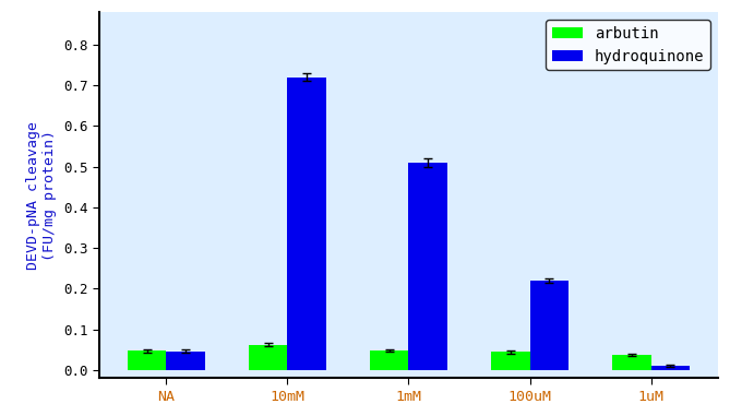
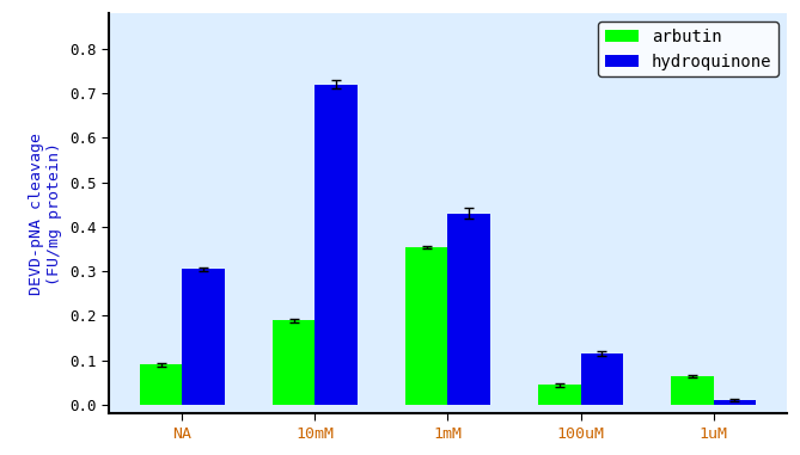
arbutin/NA: 0.048 -> 0.090
hydroquinone/NA: 0.047 -> 0.305
arbutin/10mM: 0.063 -> 0.190
arbutin/1mM: 0.048 -> 0.355
hydroquinone/1mM: 0.510 -> 0.430
hydroquinone/100uM: 0.220 -> 0.115
arbutin/1uM: 0.038 -> 0.065
